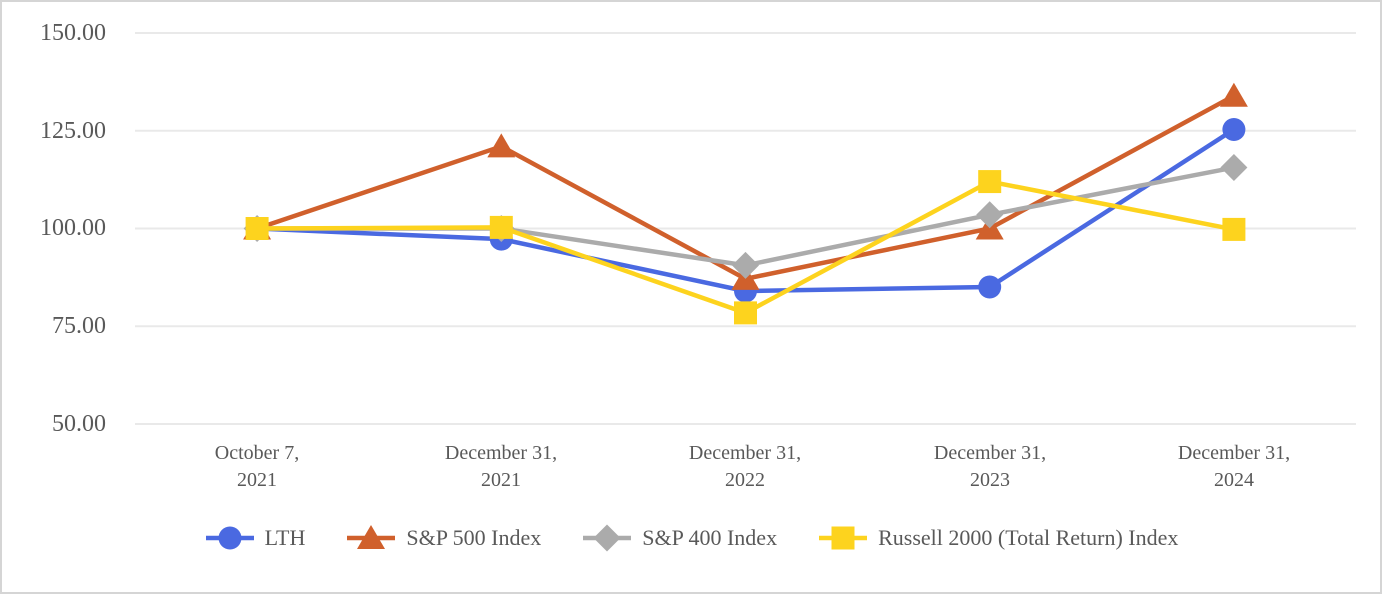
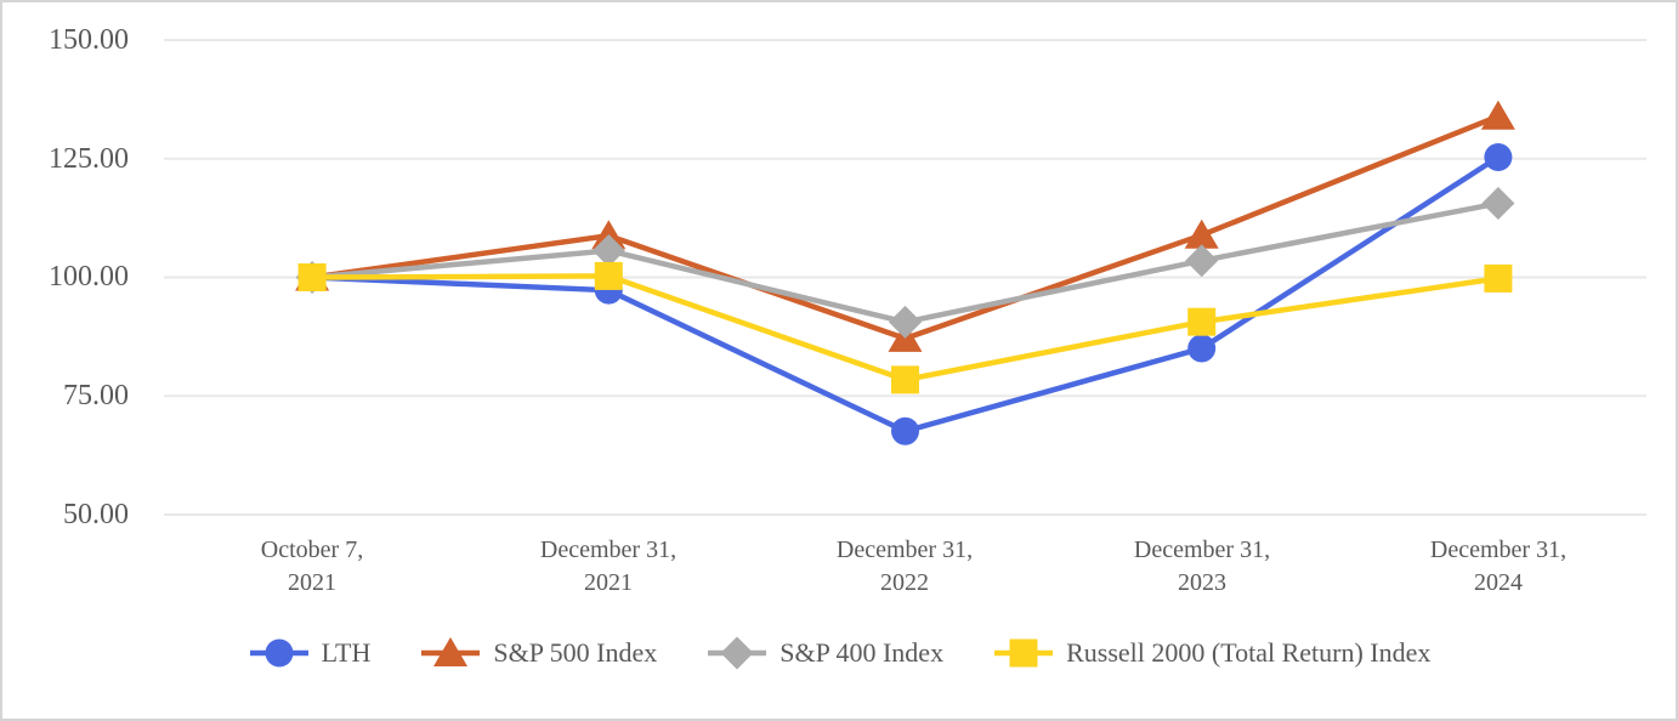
S&P 500 Index/December 31, 2021: 121 -> 109
S&P 400 Index/December 31, 2021: 100 -> 106
LTH/December 31, 2022: 84 -> 68
S&P 500 Index/December 31, 2023: 100 -> 109
Russell 2000 (Total Return) Index/December 31, 2023: 112 -> 91
